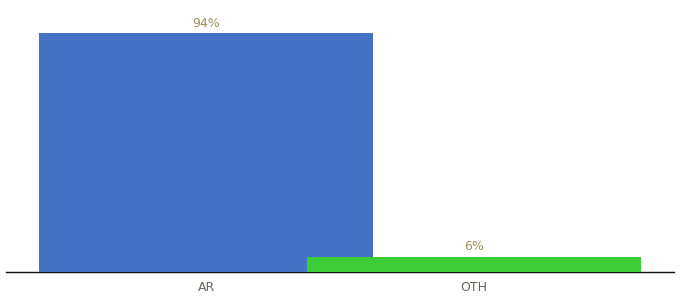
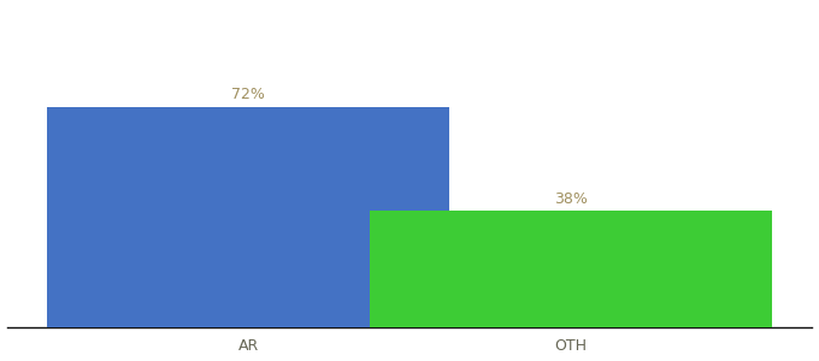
AR: 94% -> 72%
OTH: 6% -> 38%
